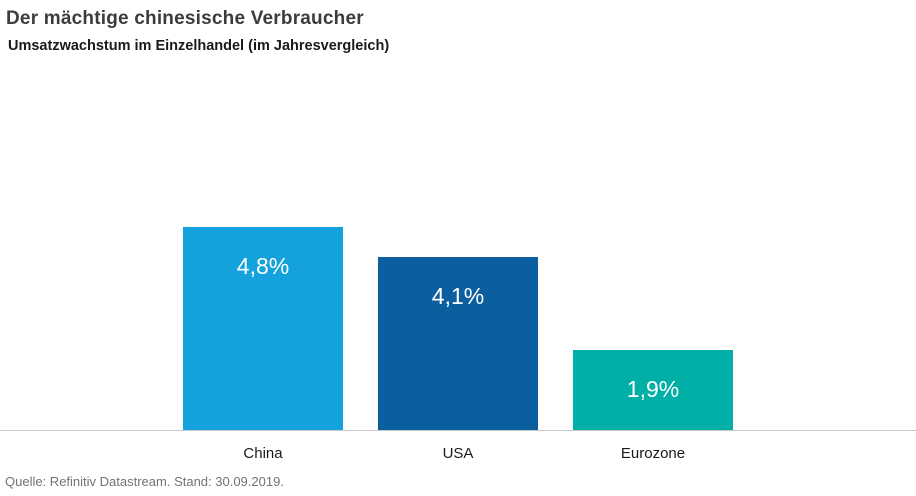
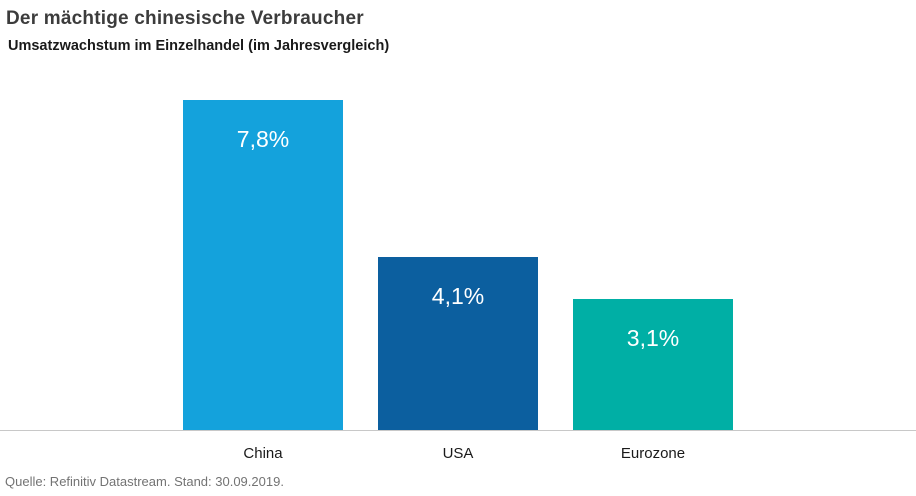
China: 4,8% -> 7,8%
Eurozone: 1,9% -> 3,1%
